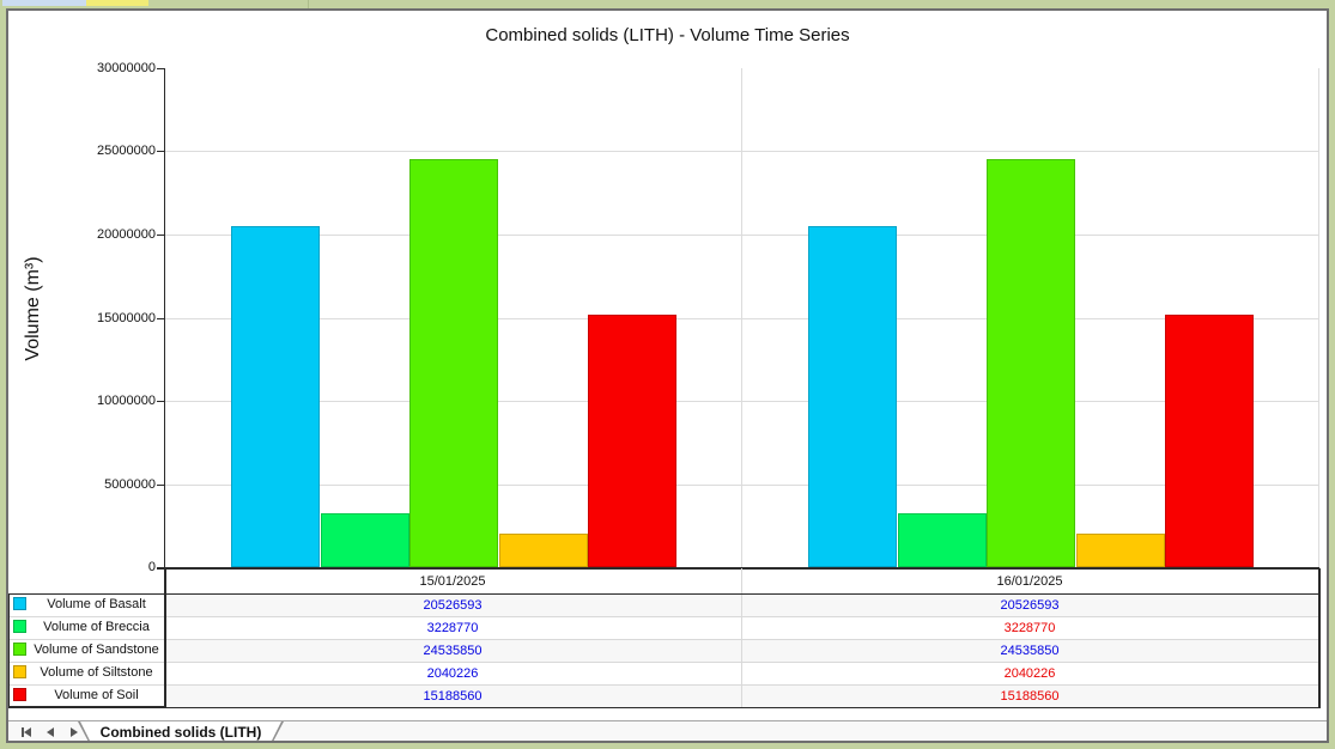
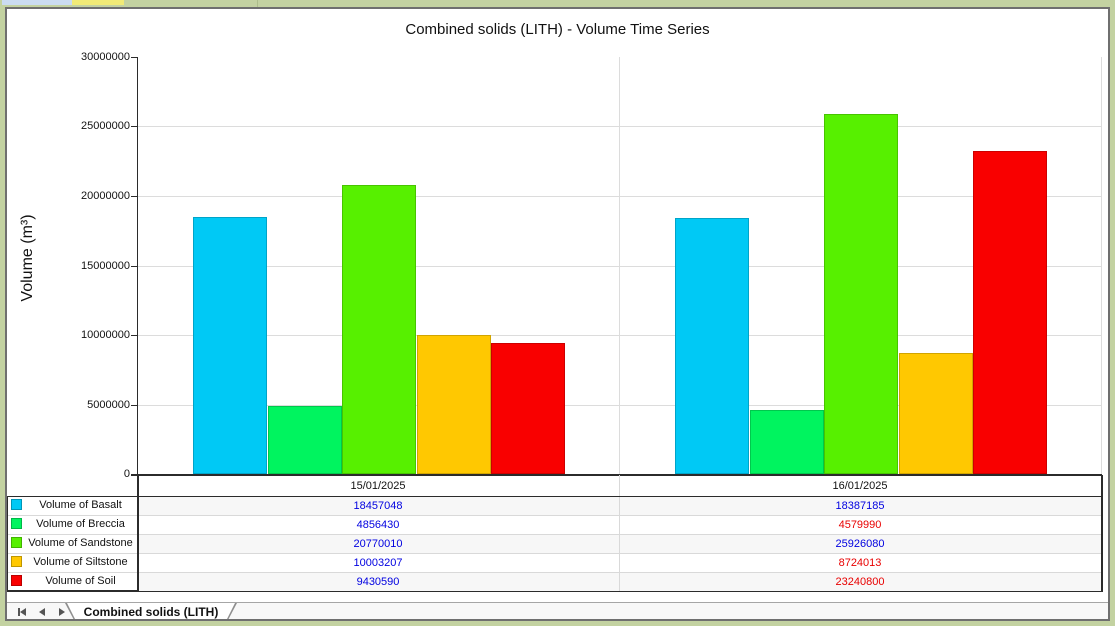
Volume of Basalt/15/01/2025: 20526593 -> 18457048
Volume of Breccia/15/01/2025: 3228770 -> 4856430
Volume of Sandstone/15/01/2025: 24535850 -> 20770010
Volume of Siltstone/15/01/2025: 2040226 -> 10003207
Volume of Soil/15/01/2025: 15188560 -> 9430590
Volume of Basalt/16/01/2025: 20526593 -> 18387185
Volume of Breccia/16/01/2025: 3228770 -> 4579990
Volume of Sandstone/16/01/2025: 24535850 -> 25926080
Volume of Siltstone/16/01/2025: 2040226 -> 8724013
Volume of Soil/16/01/2025: 15188560 -> 23240800
